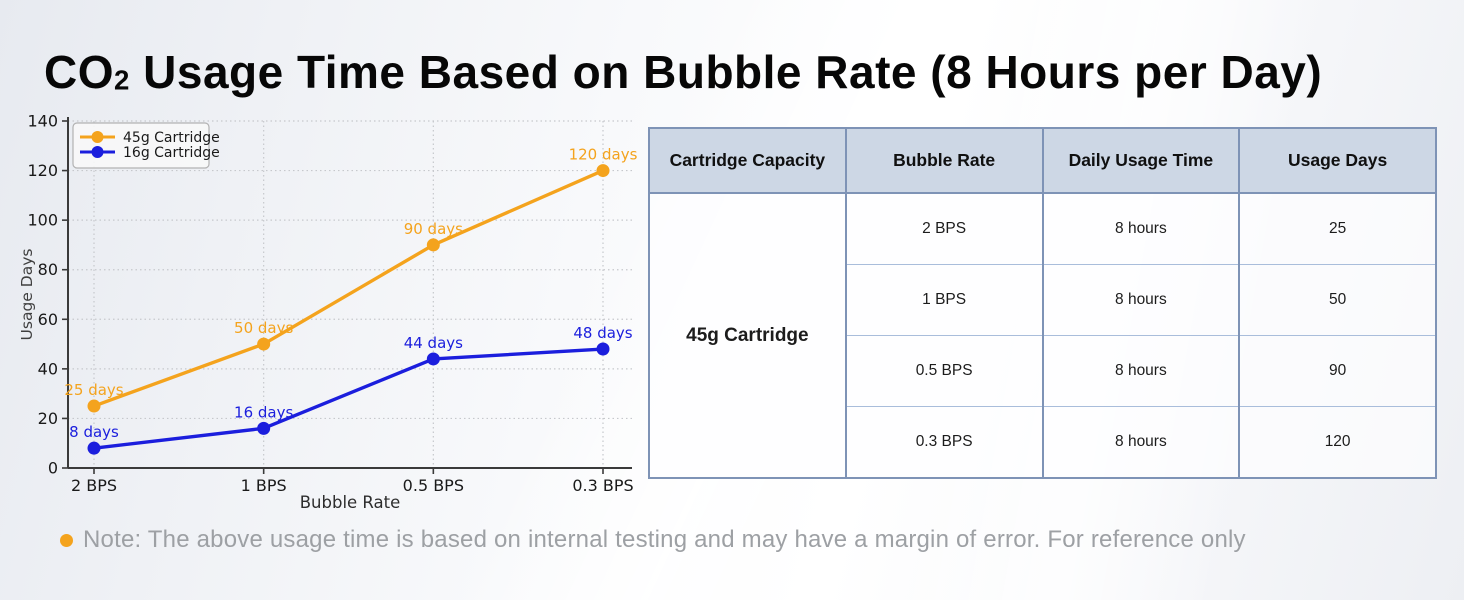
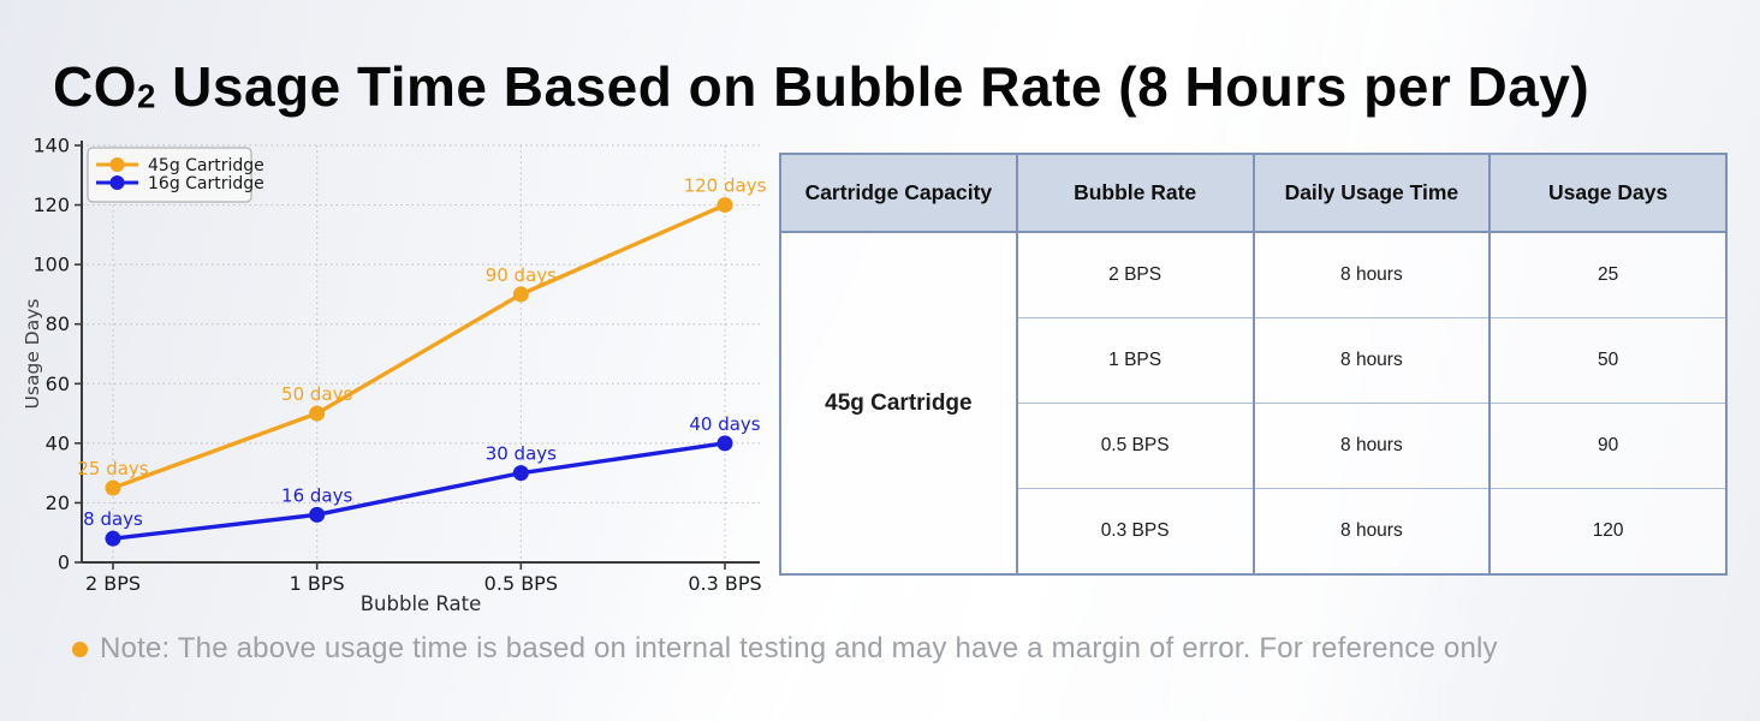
16g Cartridge/0.5 BPS: 44 -> 30
16g Cartridge/0.3 BPS: 48 -> 40
